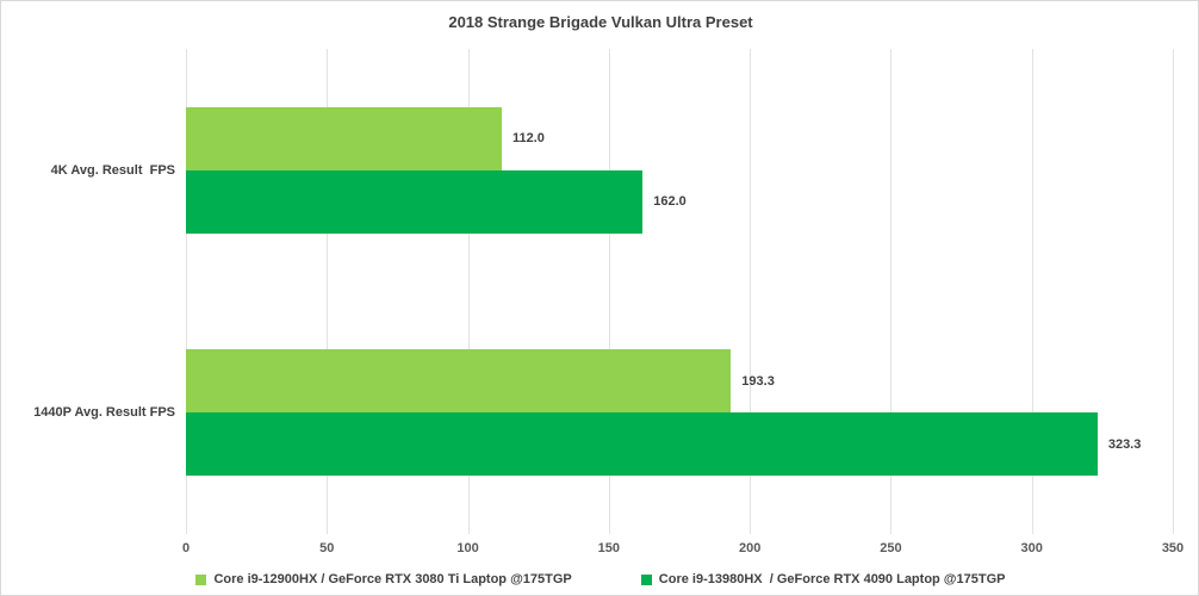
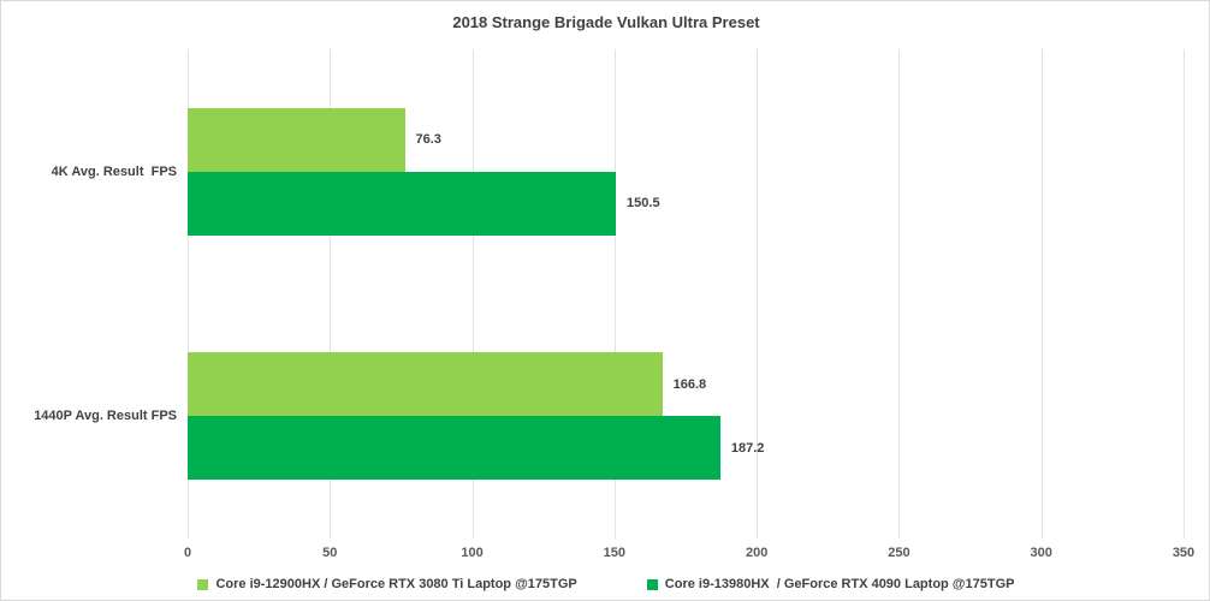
Core i9-12900HX / GeForce RTX 3080 Ti Laptop @175TGP/4K Avg. Result FPS: 112.0 -> 76.3
Core i9-13980HX / GeForce RTX 4090 Laptop @175TGP/4K Avg. Result FPS: 162.0 -> 150.5
Core i9-12900HX / GeForce RTX 3080 Ti Laptop @175TGP/1440P Avg. Result FPS: 193.3 -> 166.8
Core i9-13980HX / GeForce RTX 4090 Laptop @175TGP/1440P Avg. Result FPS: 323.3 -> 187.2
